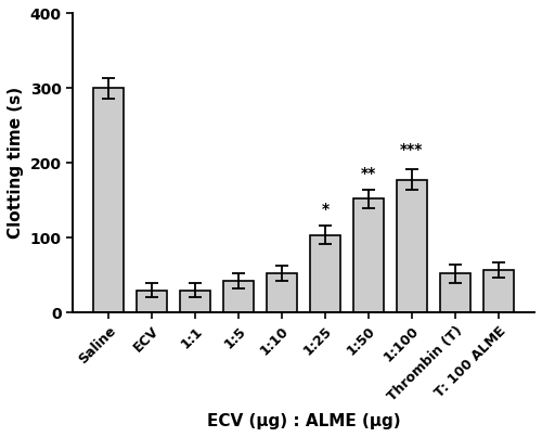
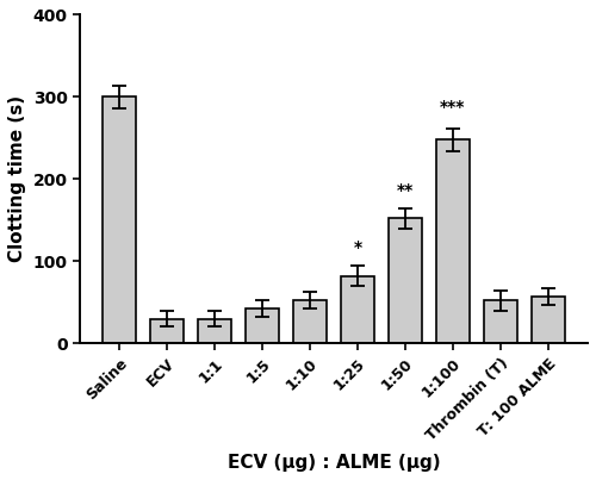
1:25: 104 -> 82
1:100: 178 -> 248
